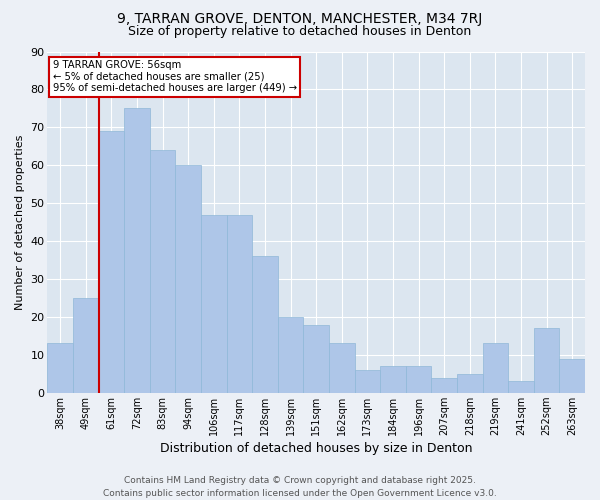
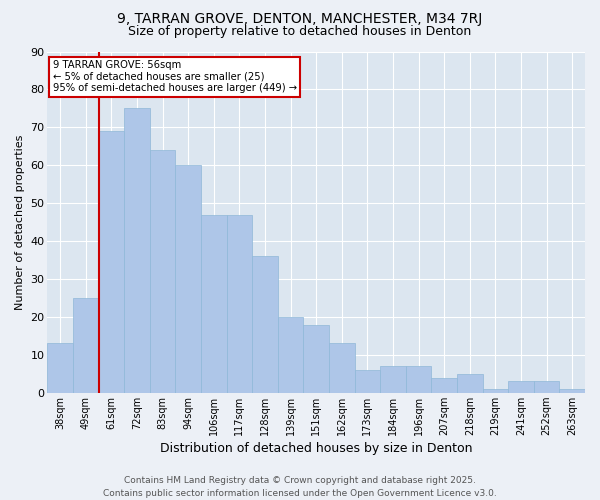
219sqm: 13 -> 1
252sqm: 17 -> 3
263sqm: 9 -> 1
